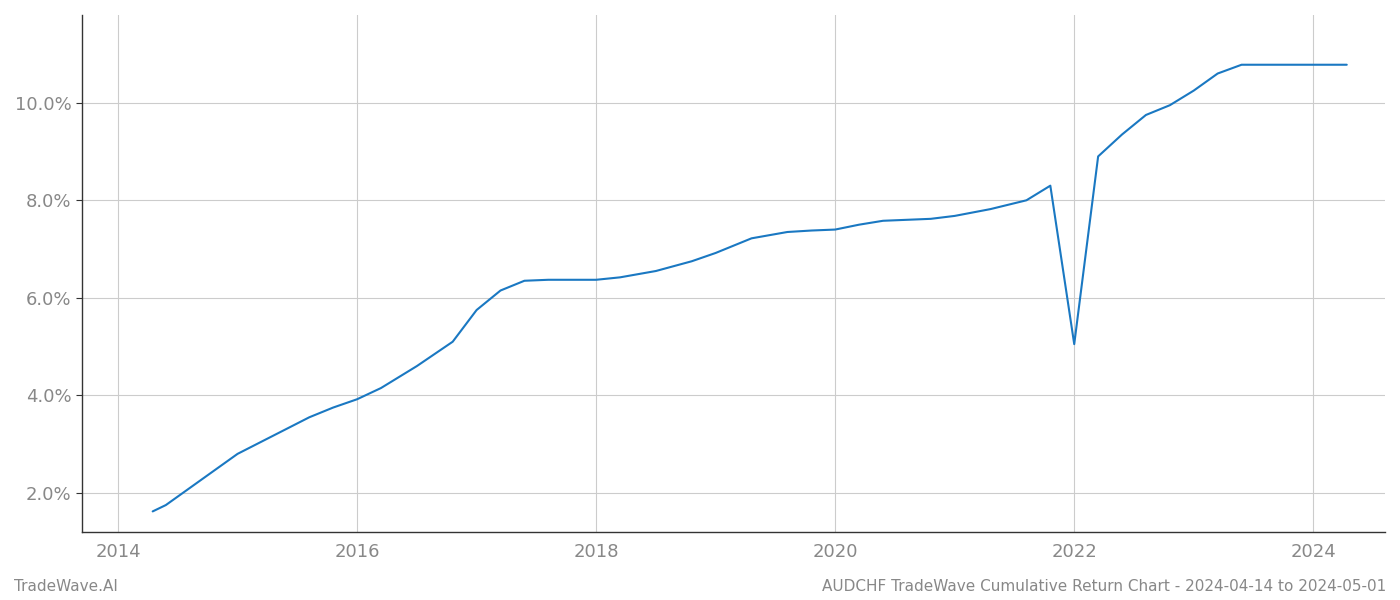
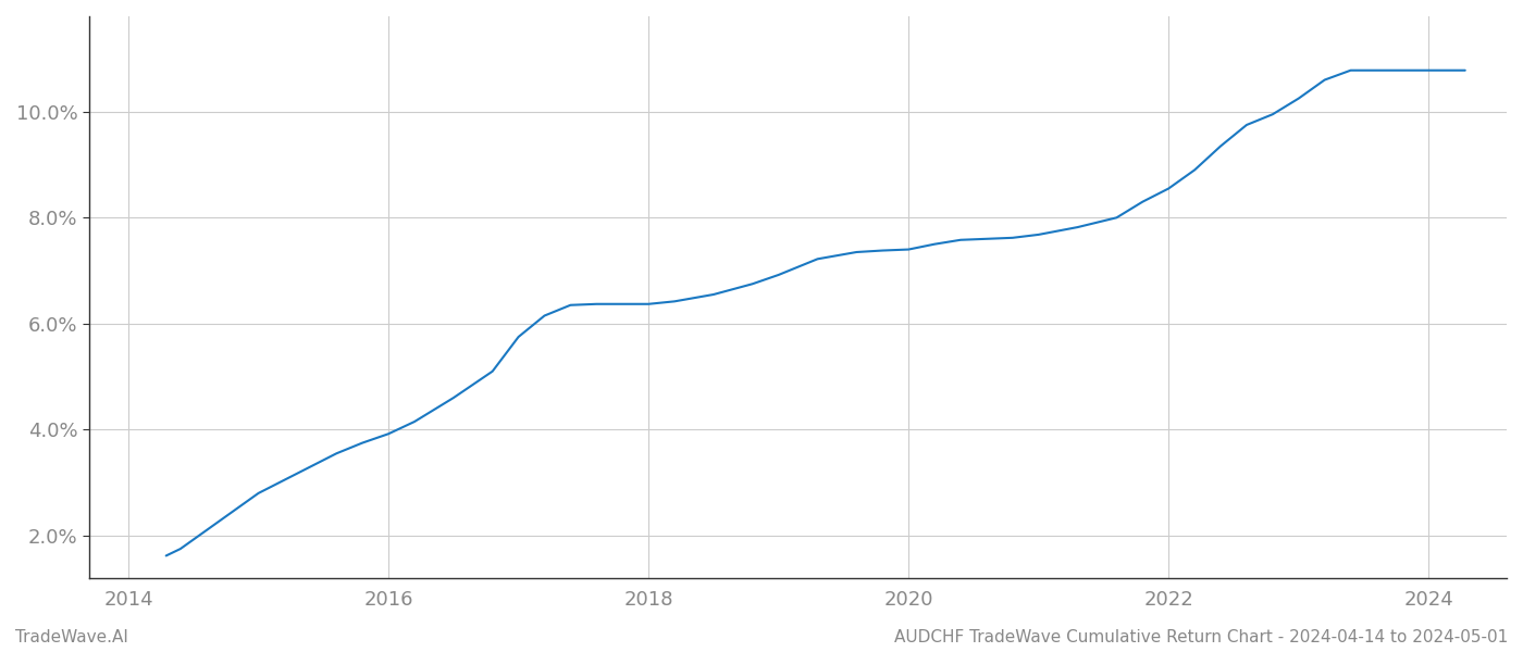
2022: 5.05% -> 8.55%
